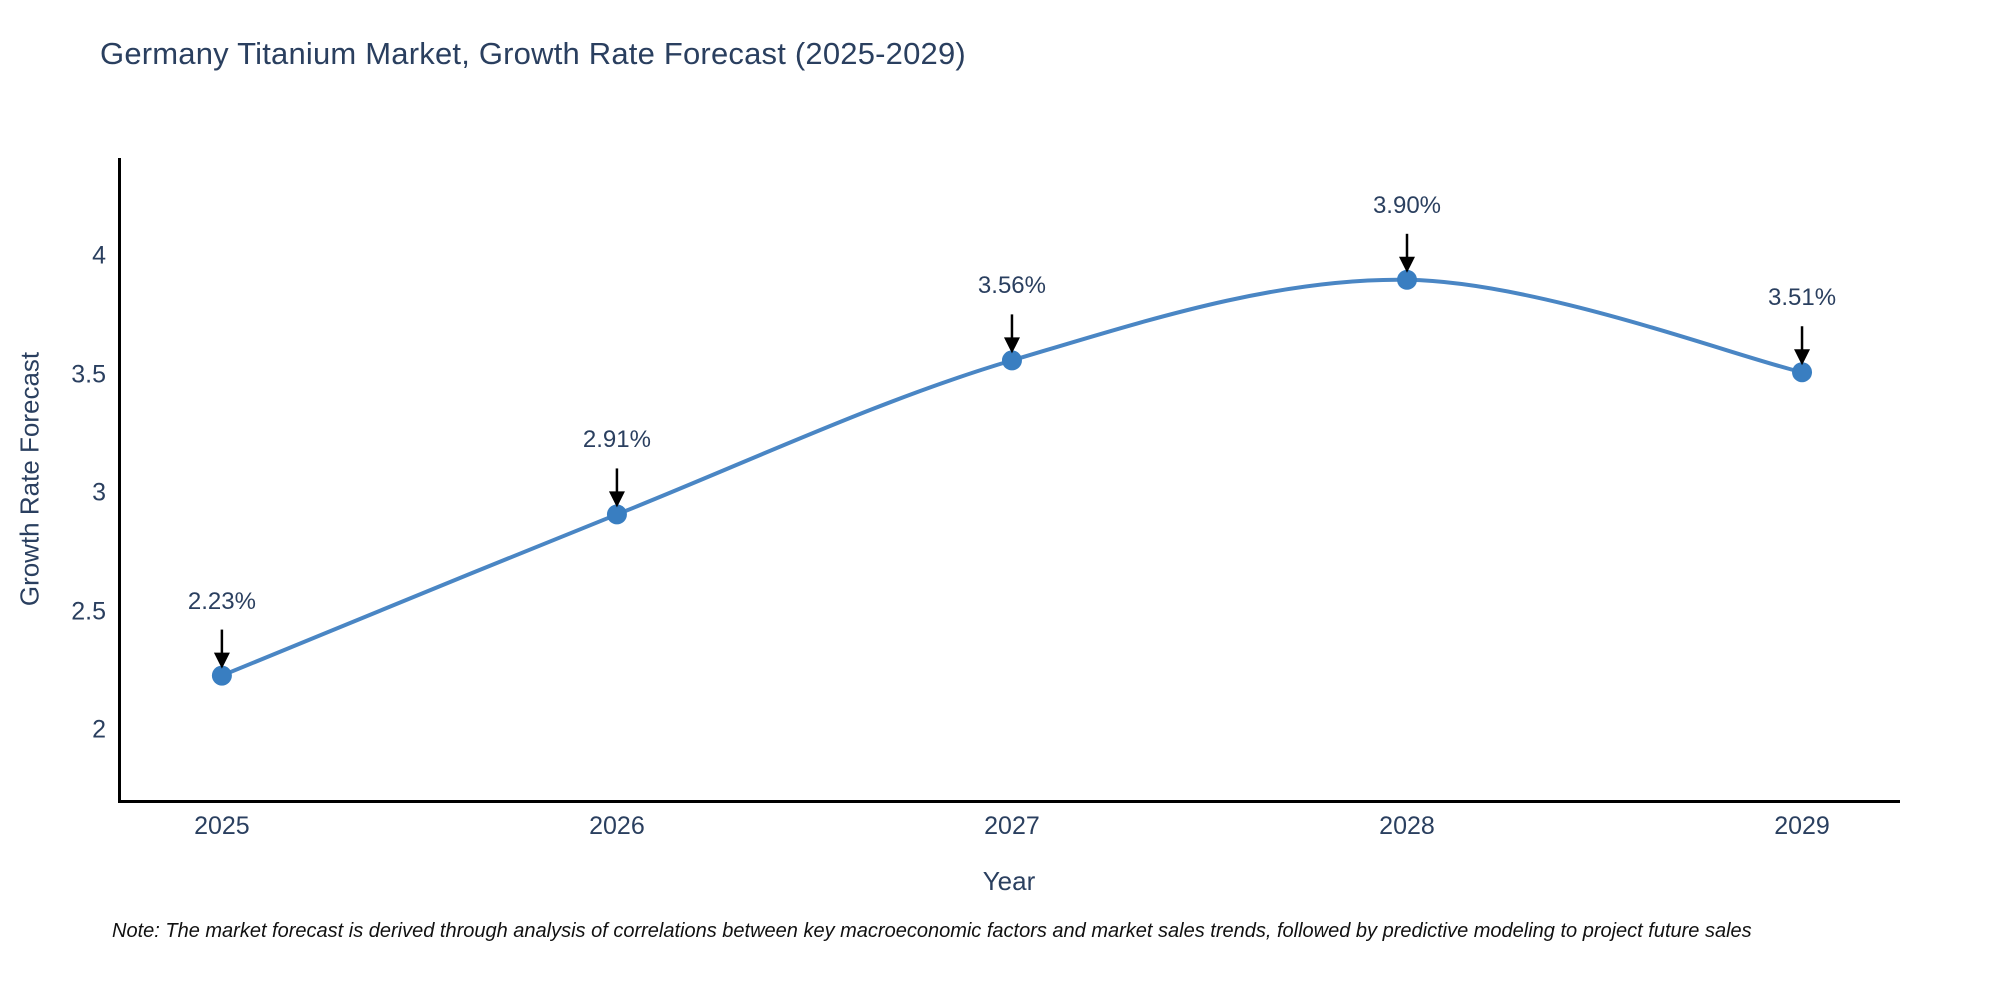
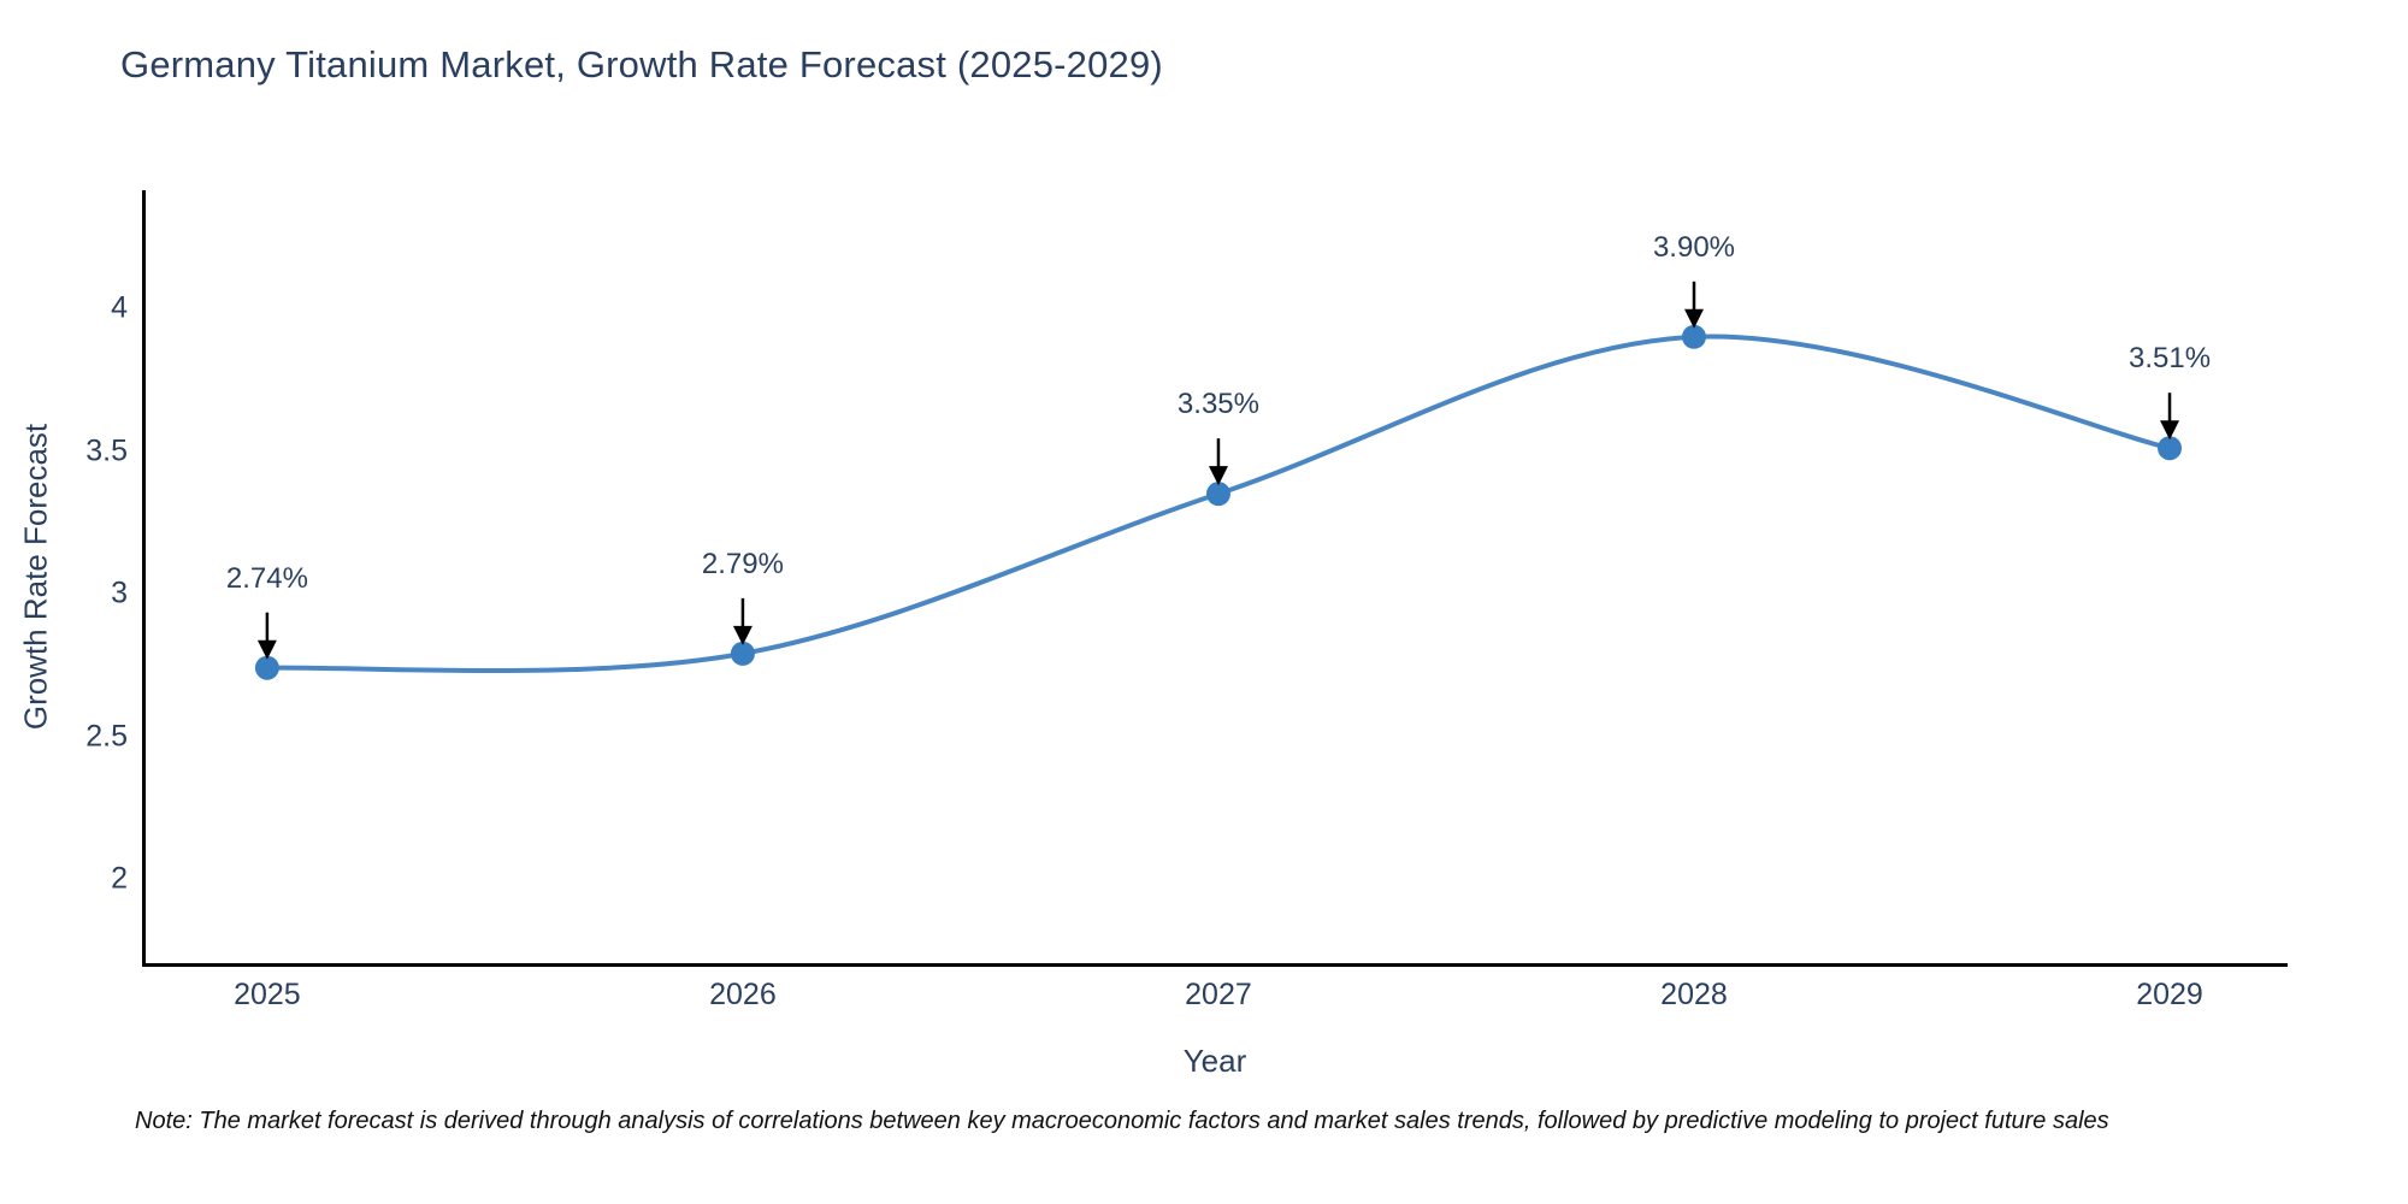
2025: 2.23% -> 2.74%
2026: 2.91% -> 2.79%
2027: 3.56% -> 3.35%
